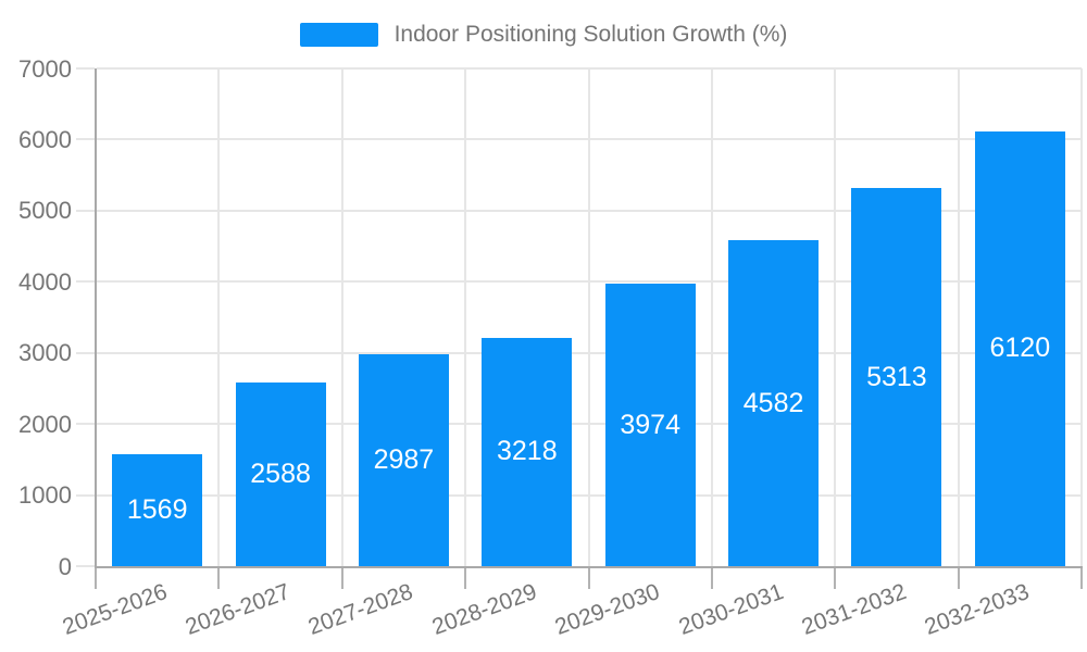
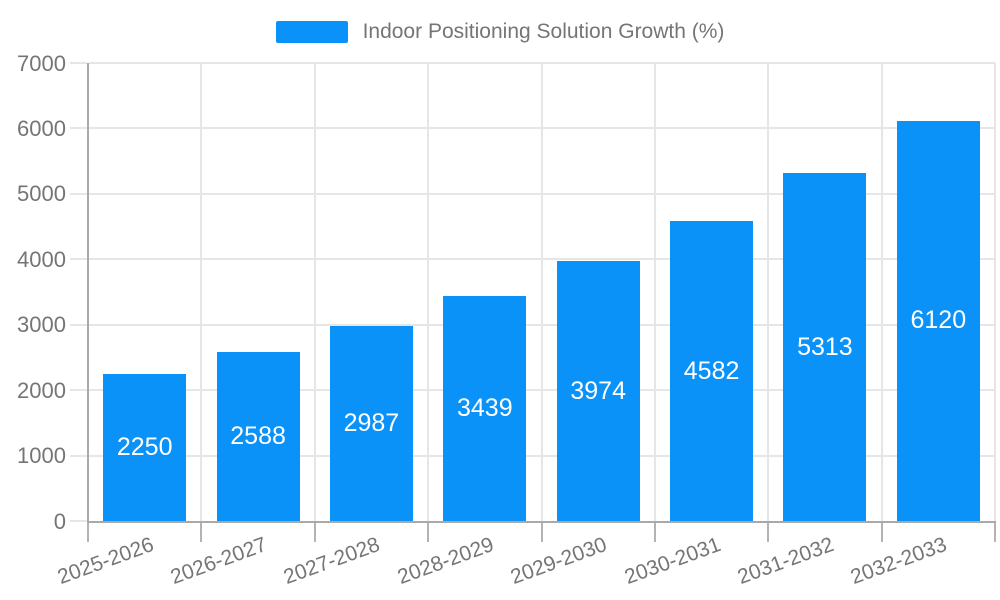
2025-2026: 1569 -> 2250
2028-2029: 3218 -> 3439
